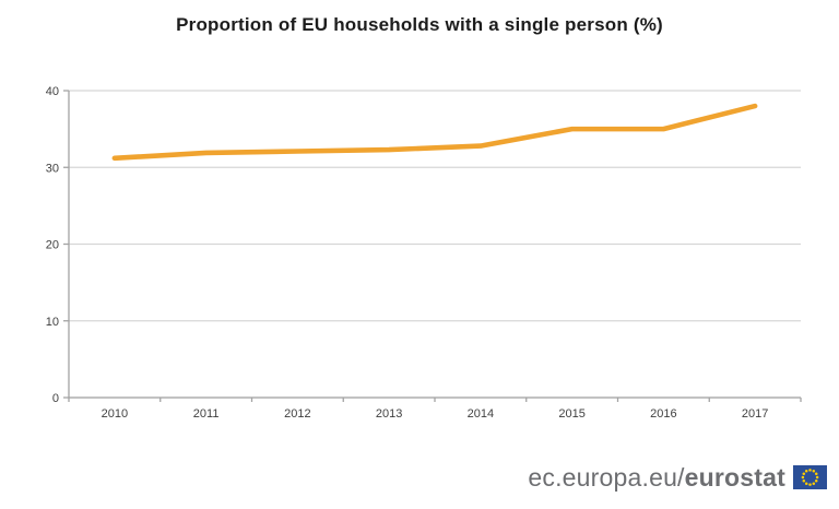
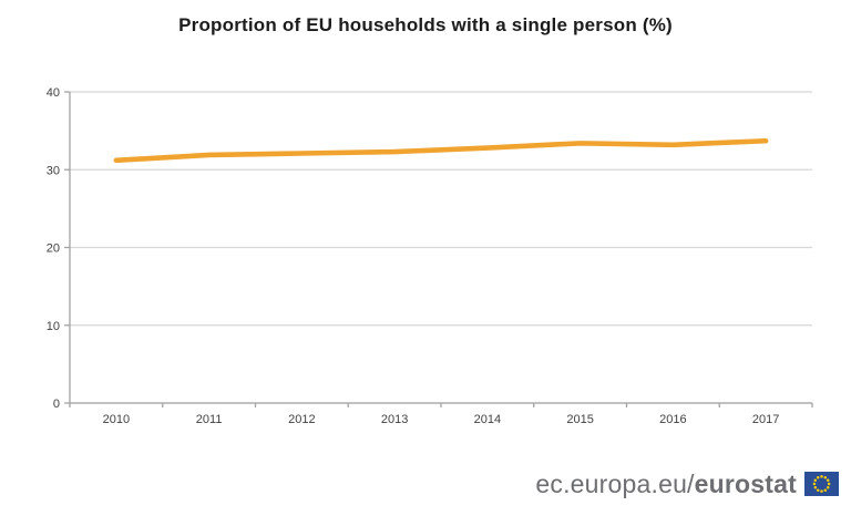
2015: 35 -> 33
2016: 35 -> 33
2017: 38 -> 34
